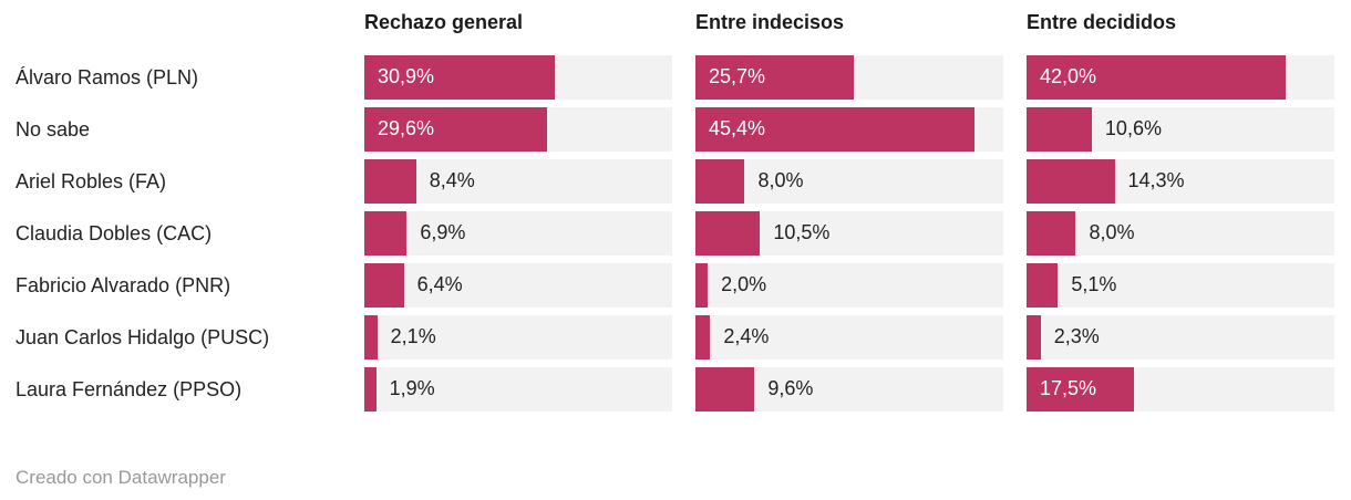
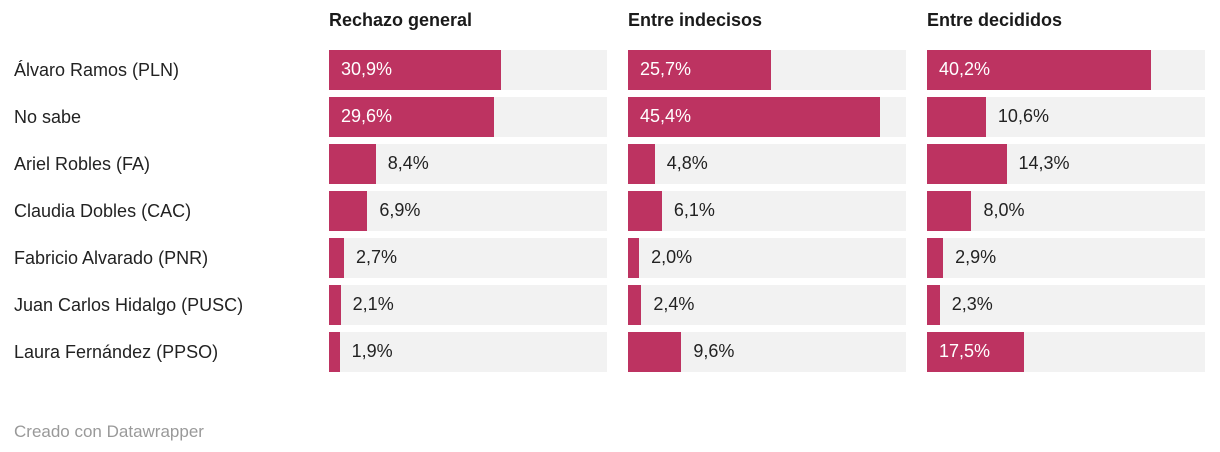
Entre decididos/Álvaro Ramos (PLN): 42,0% -> 40,2%
Entre indecisos/Ariel Robles (FA): 8,0% -> 4,8%
Entre indecisos/Claudia Dobles (CAC): 10,5% -> 6,1%
Rechazo general/Fabricio Alvarado (PNR): 6,4% -> 2,7%
Entre decididos/Fabricio Alvarado (PNR): 5,1% -> 2,9%
